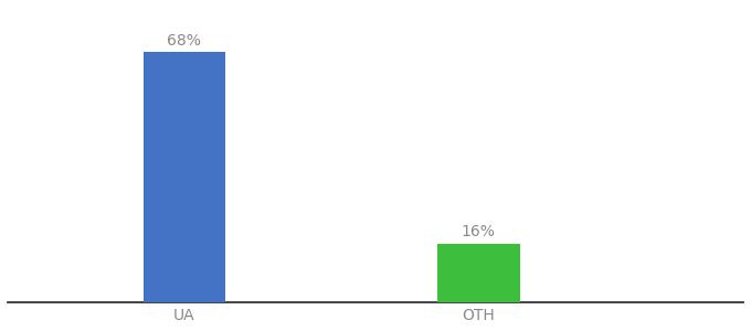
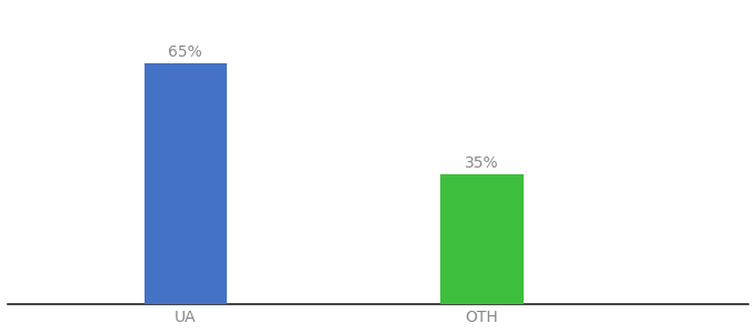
UA: 68% -> 65%
OTH: 16% -> 35%
